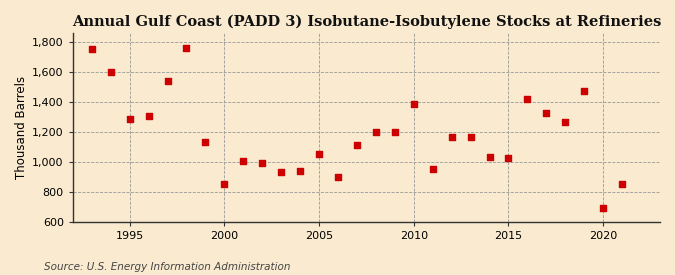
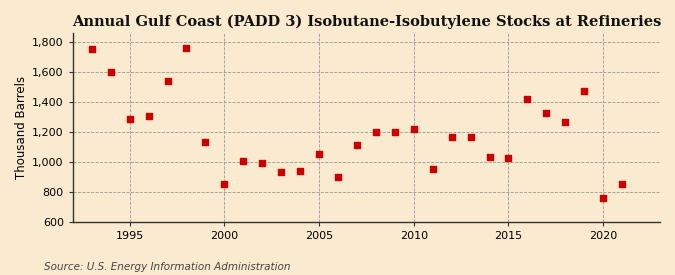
2010: 1,390 -> 1,220
2020: 690 -> 760
